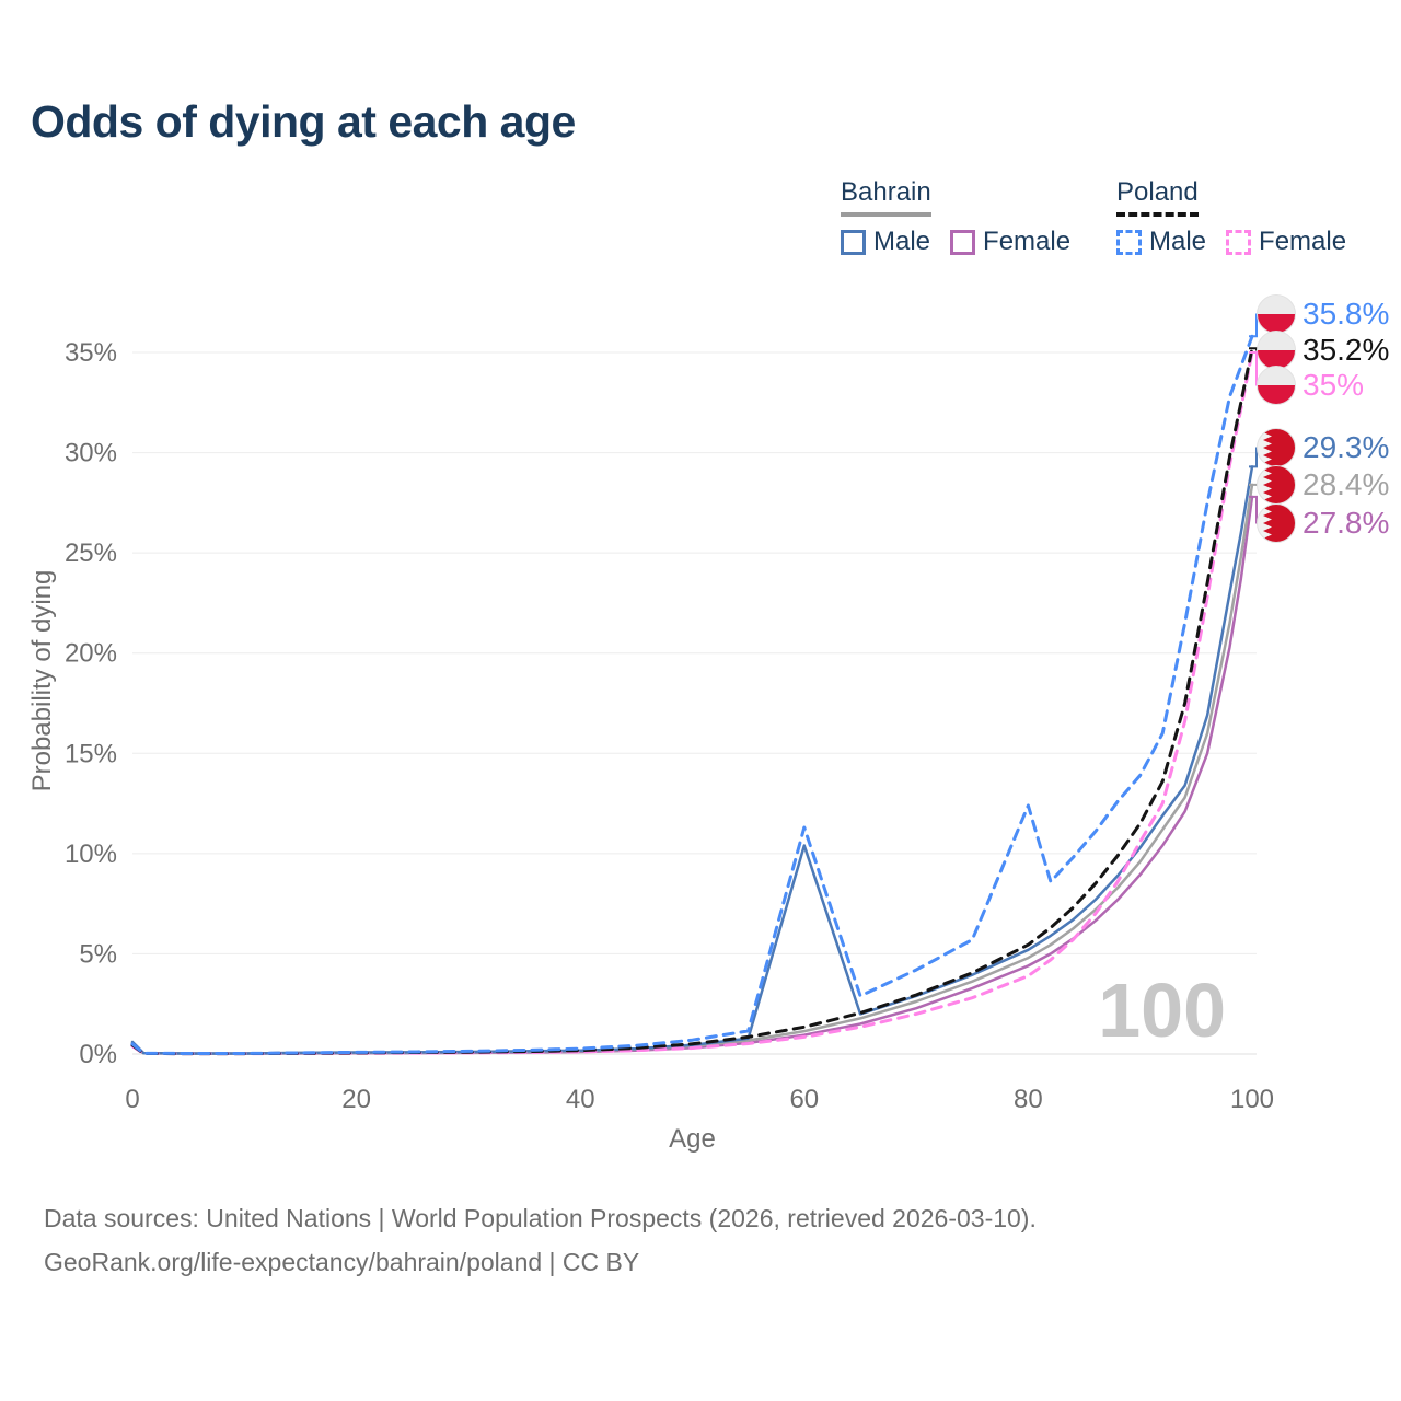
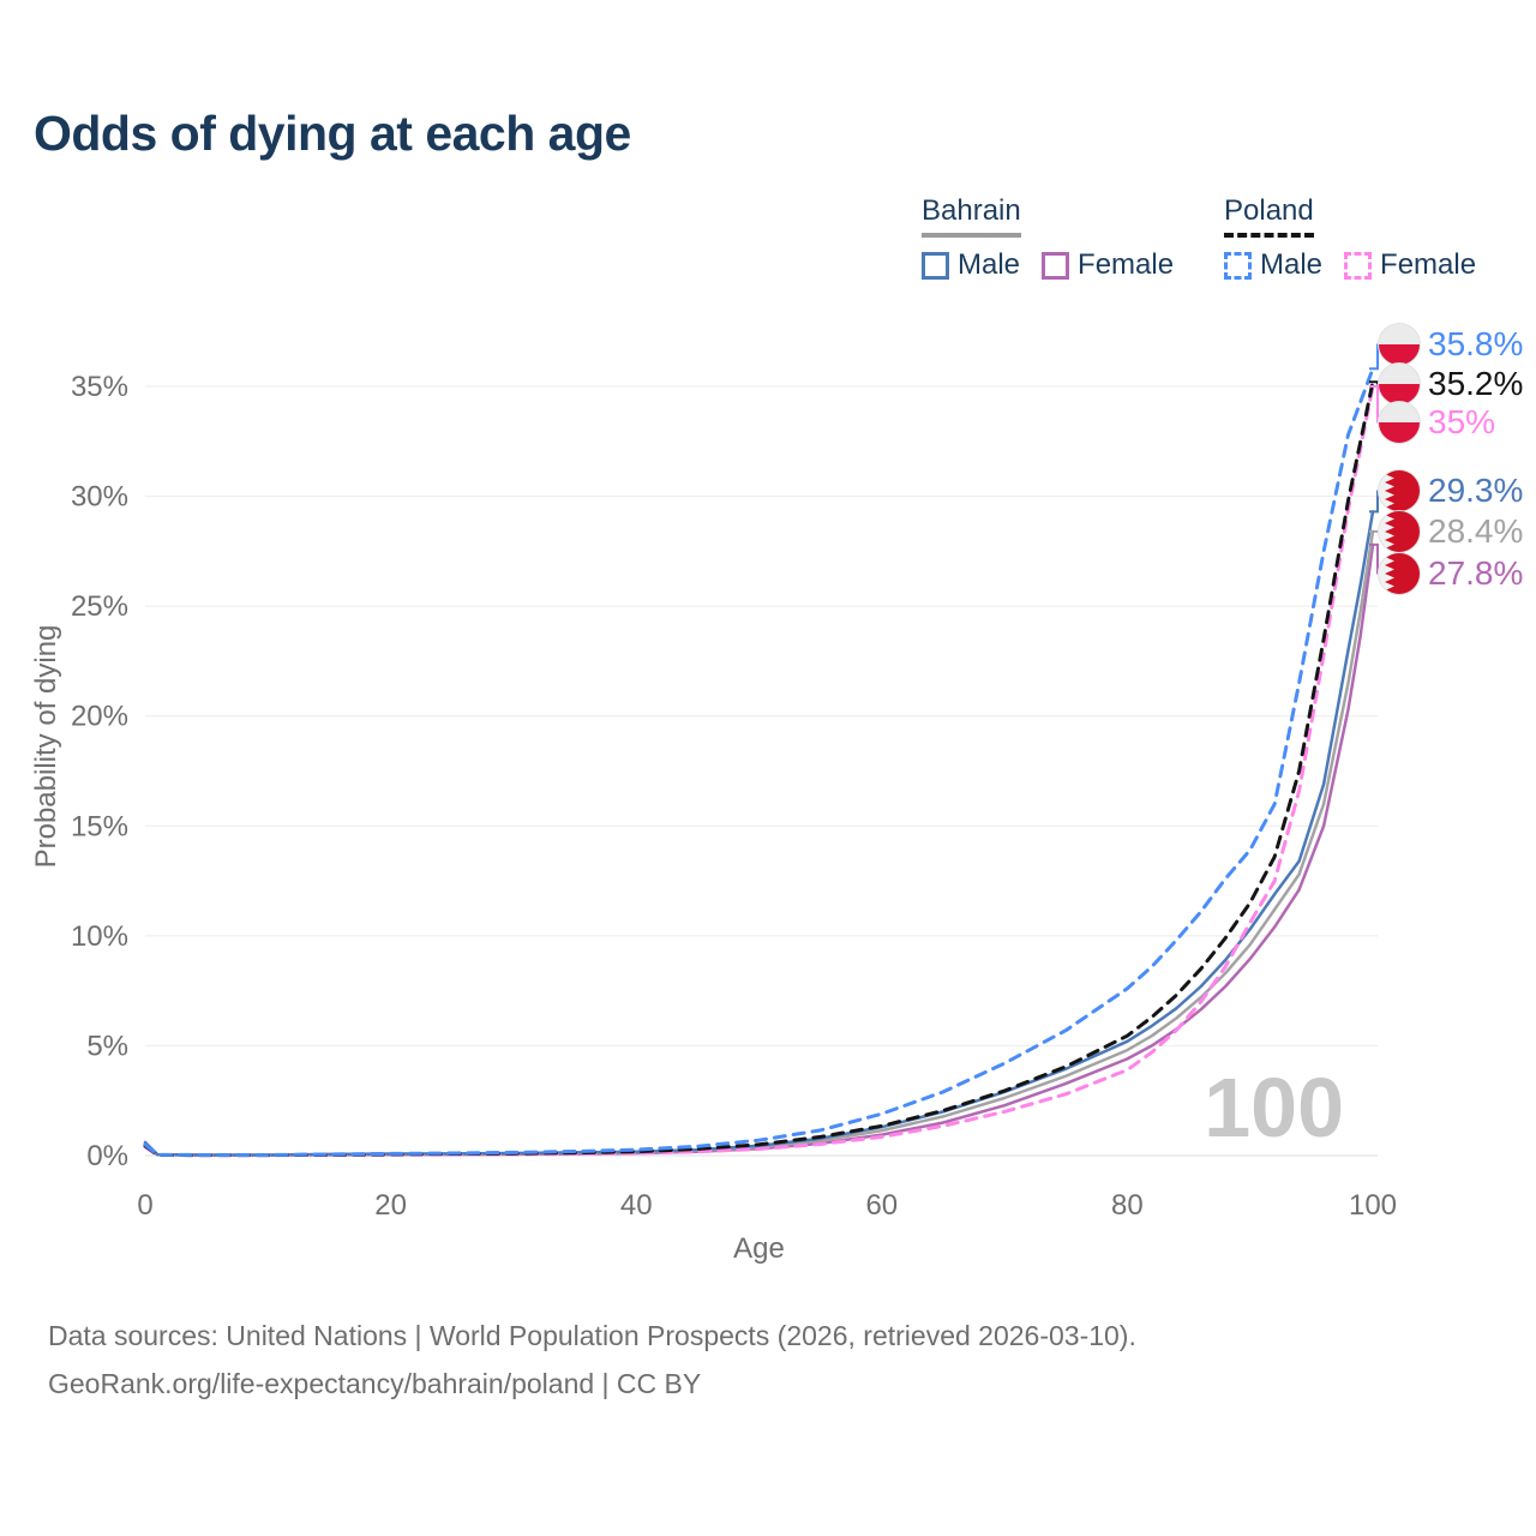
Poland Male/60: 11.3% -> 1.9%
Bahrain Male/60: 10.4% -> 1.3%
Poland Male/80: 12.4% -> 7.6%
